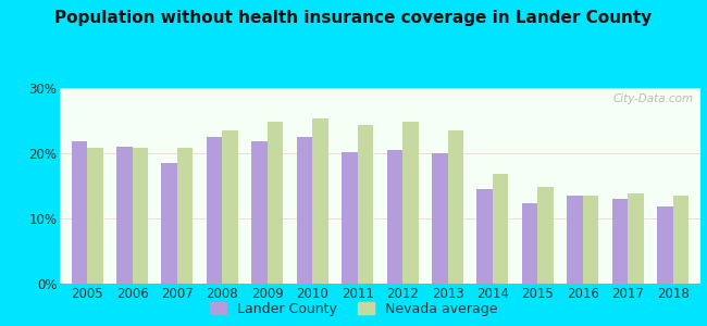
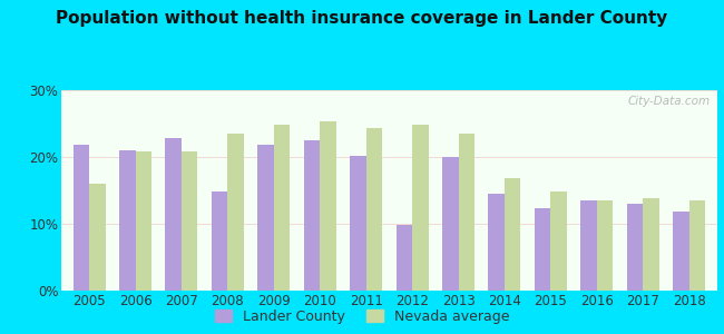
Nevada average/2005: 20.8% -> 16.0%
Lander County/2007: 18.5% -> 22.8%
Lander County/2008: 22.5% -> 14.8%
Lander County/2012: 20.5% -> 9.8%
